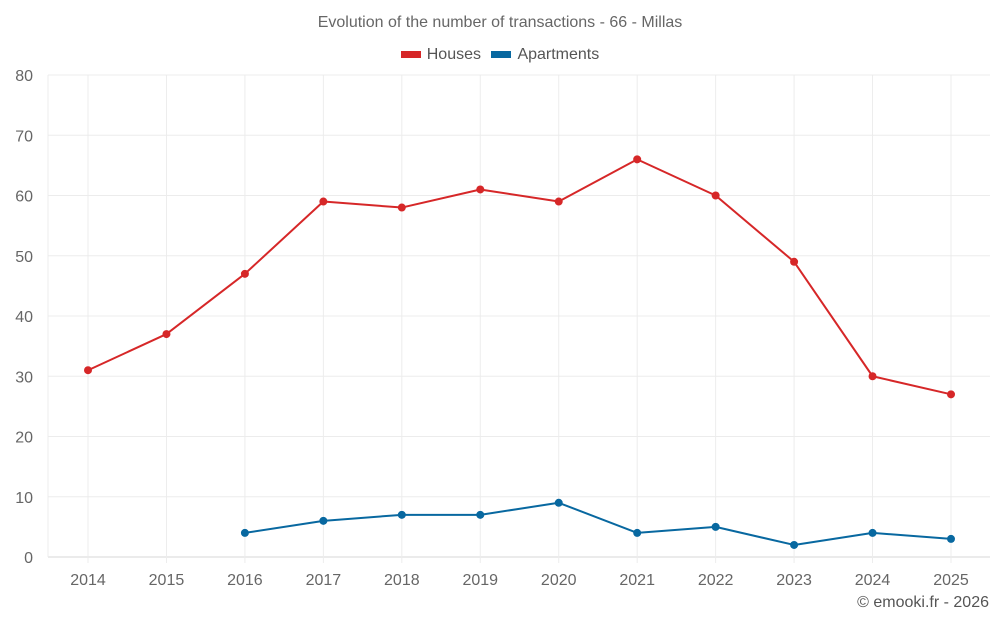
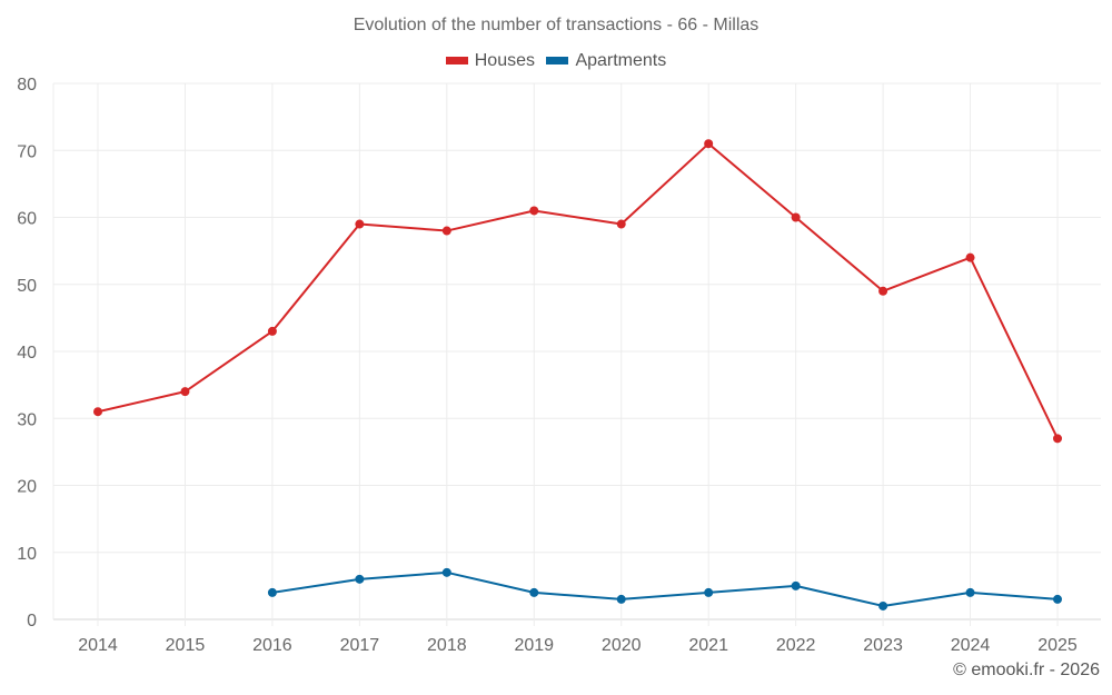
Houses/2015: 37 -> 34
Houses/2016: 47 -> 43
Apartments/2019: 7 -> 4
Apartments/2020: 9 -> 3
Houses/2021: 66 -> 71
Houses/2024: 30 -> 54
